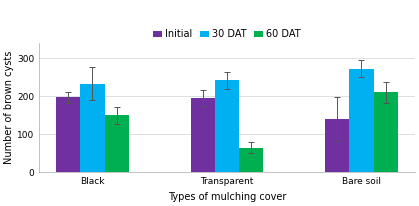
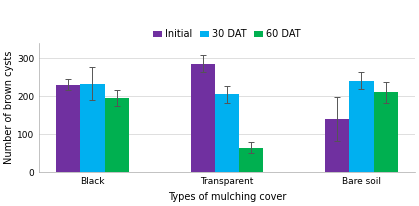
Initial/Black: 197 -> 230
60 DAT/Black: 150 -> 195
Initial/Transparent: 195 -> 285
30 DAT/Transparent: 242 -> 205
30 DAT/Bare soil: 272 -> 240
